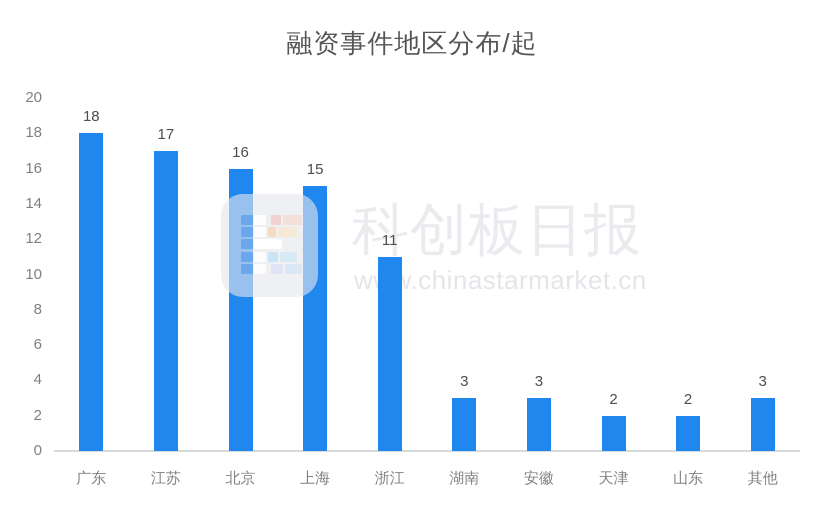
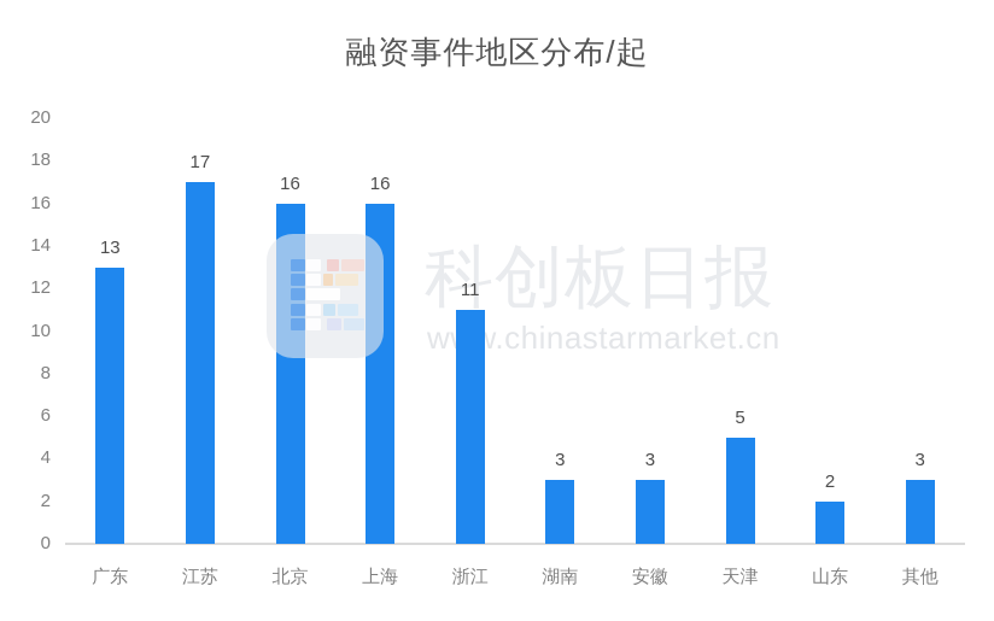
广东: 18 -> 13
上海: 15 -> 16
天津: 2 -> 5
